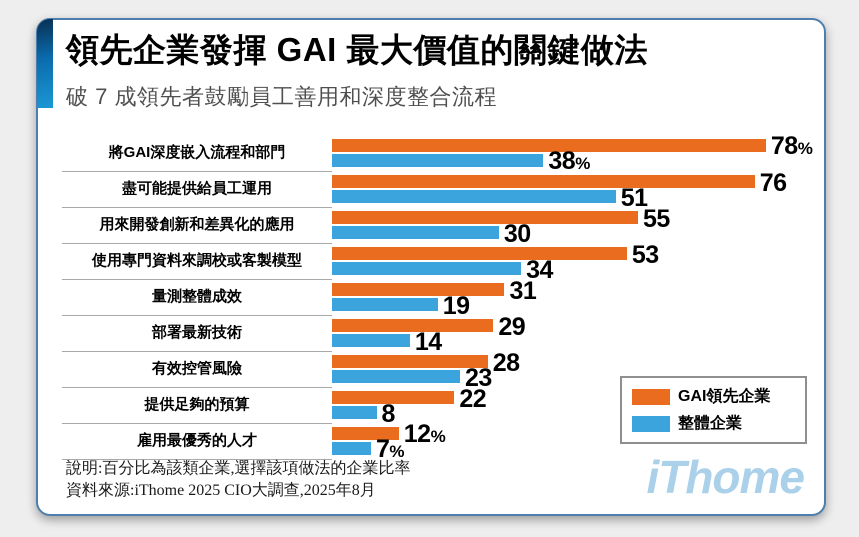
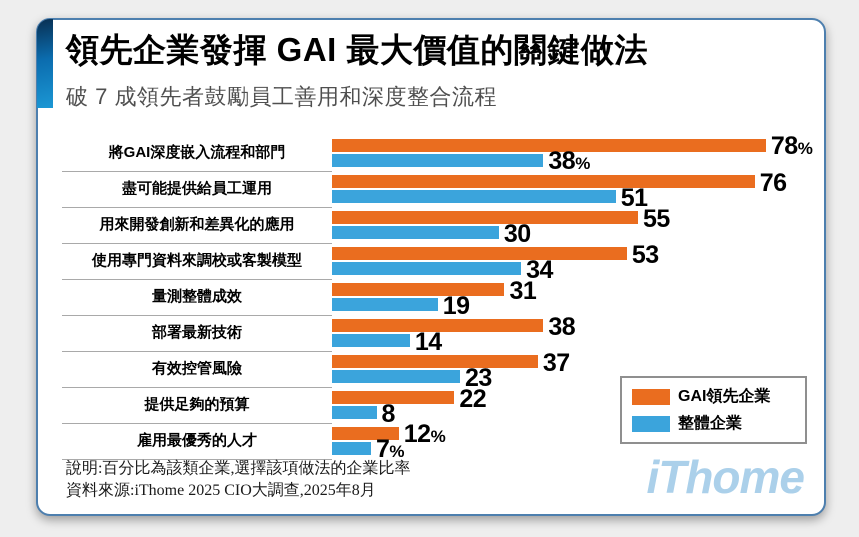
GAI領先企業/部署最新技術: 29 -> 38
GAI領先企業/有效控管風險: 28 -> 37
